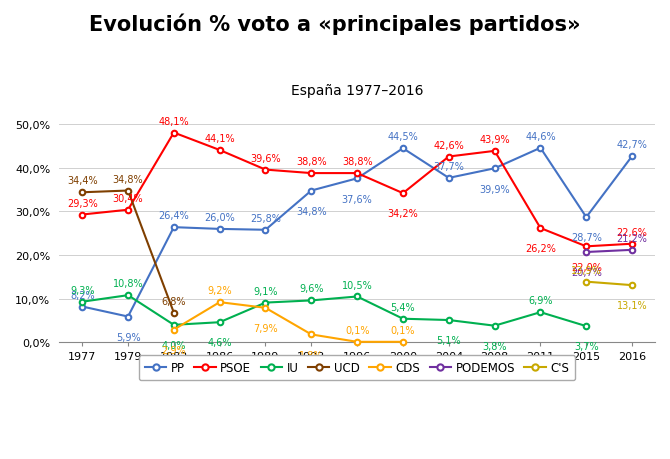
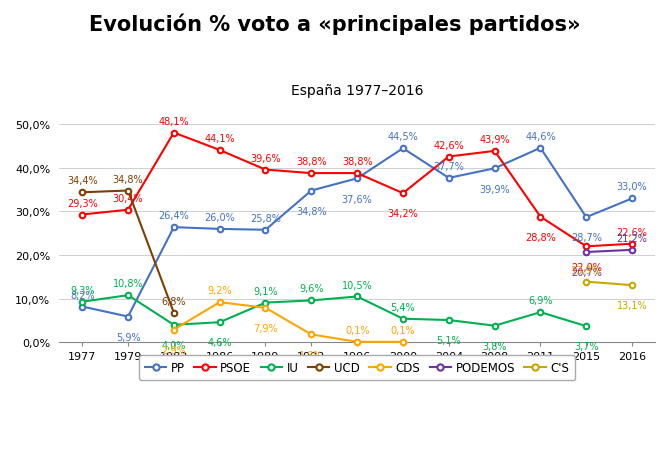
PSOE/2011: 26,2% -> 28,8%
PP/2016: 42,7% -> 33,0%
